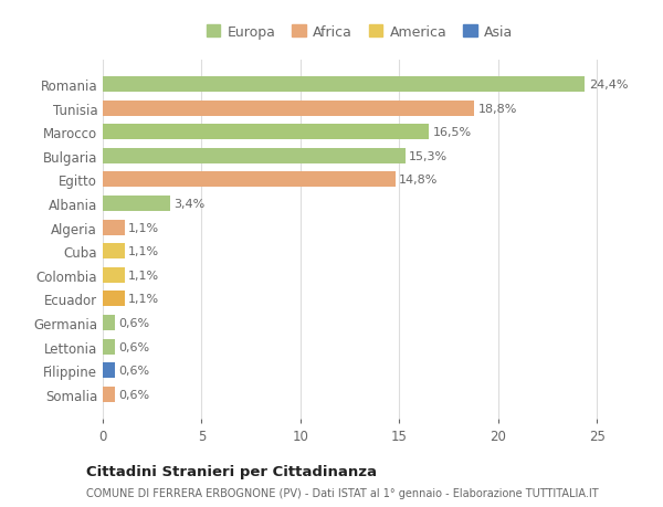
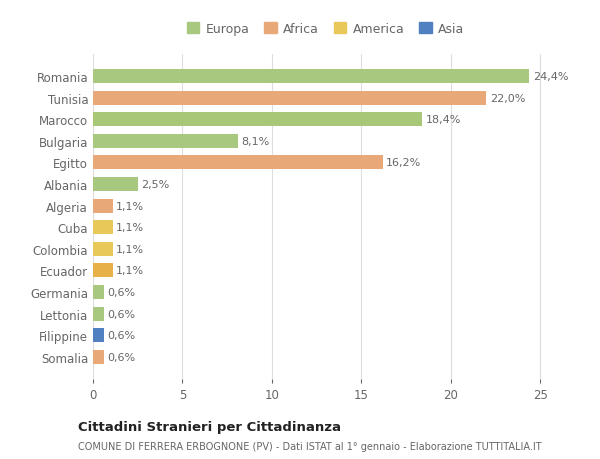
Tunisia: 18,8% -> 22,0%
Marocco: 16,5% -> 18,4%
Bulgaria: 15,3% -> 8,1%
Egitto: 14,8% -> 16,2%
Albania: 3,4% -> 2,5%
